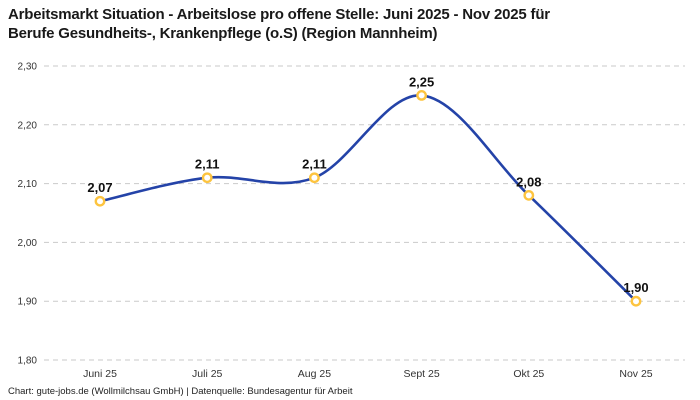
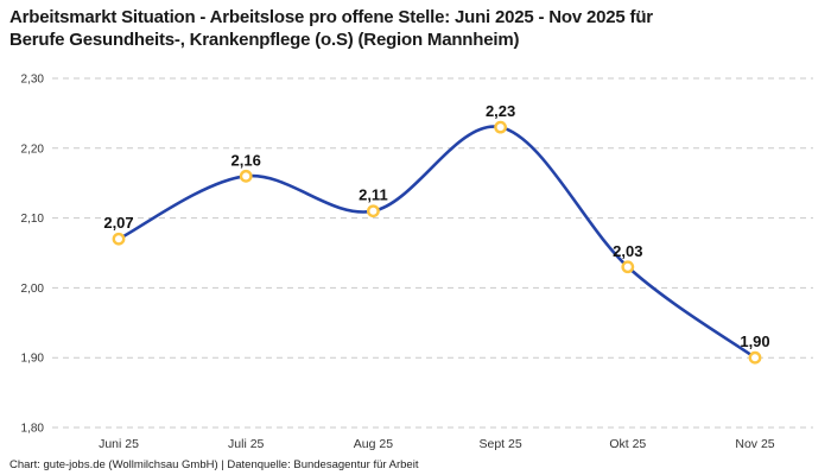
Juli 25: 2,11 -> 2,16
Sept 25: 2,25 -> 2,23
Okt 25: 2,08 -> 2,03
